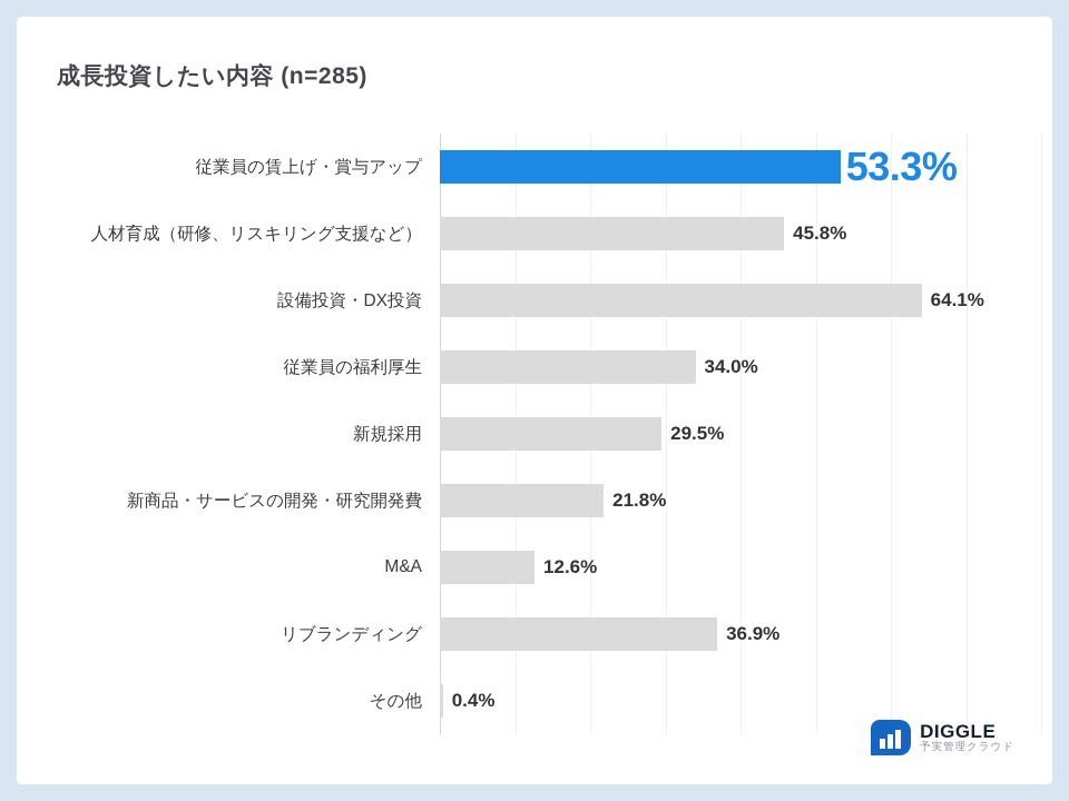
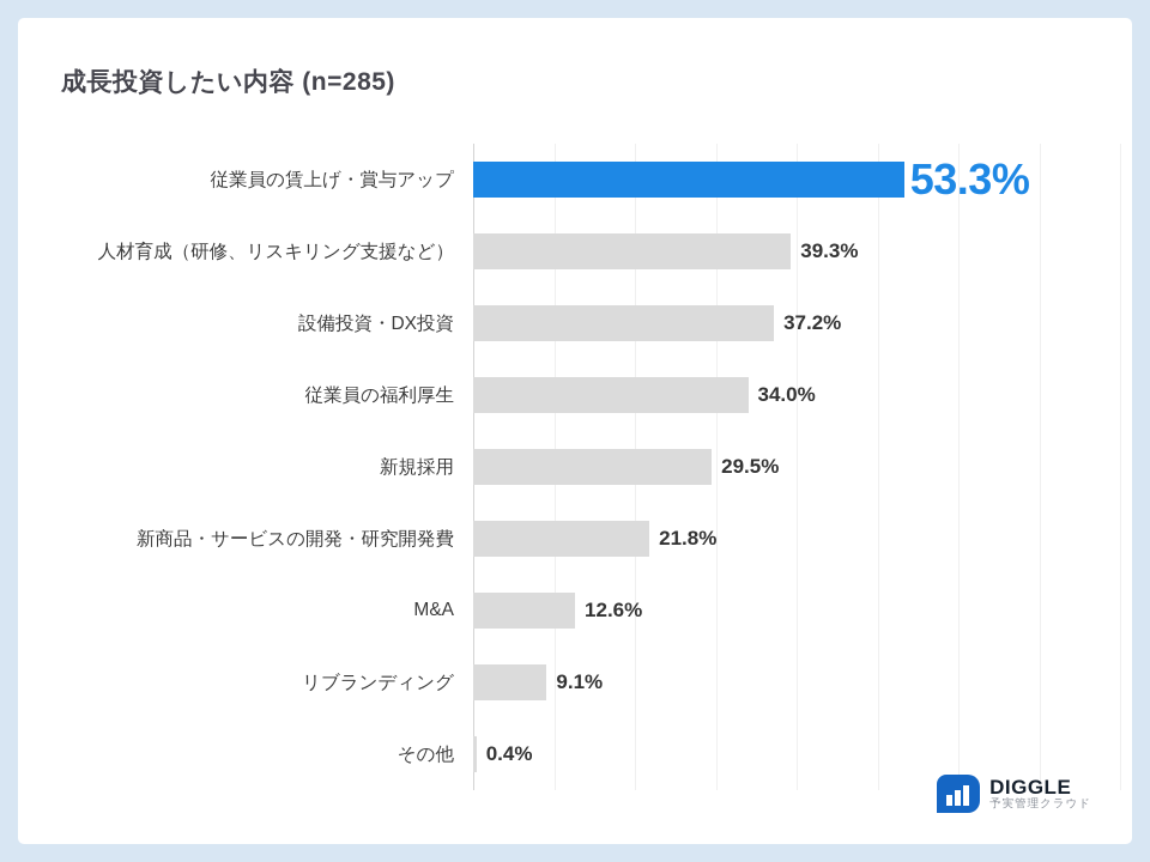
人材育成（研修、リスキリング支援など）: 45.8% -> 39.3%
設備投資・DX投資: 64.1% -> 37.2%
リブランディング: 36.9% -> 9.1%
